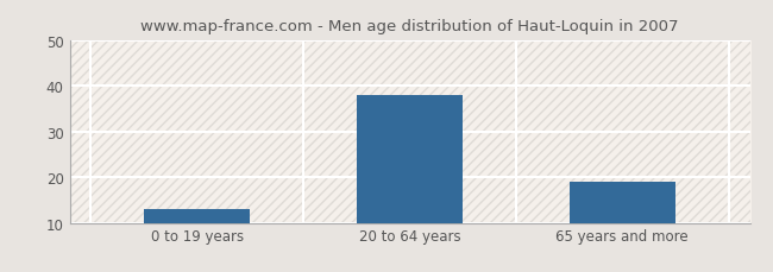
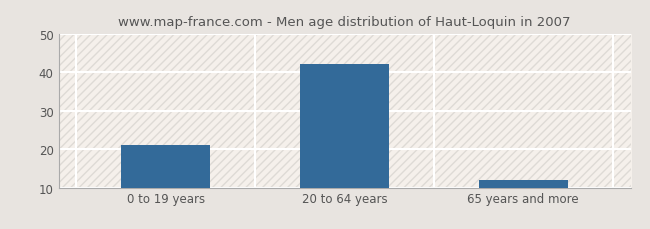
0 to 19 years: 13 -> 21
20 to 64 years: 38 -> 42
65 years and more: 19 -> 12
